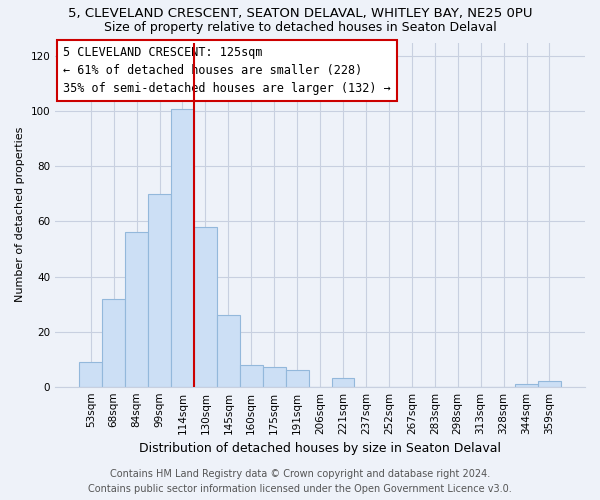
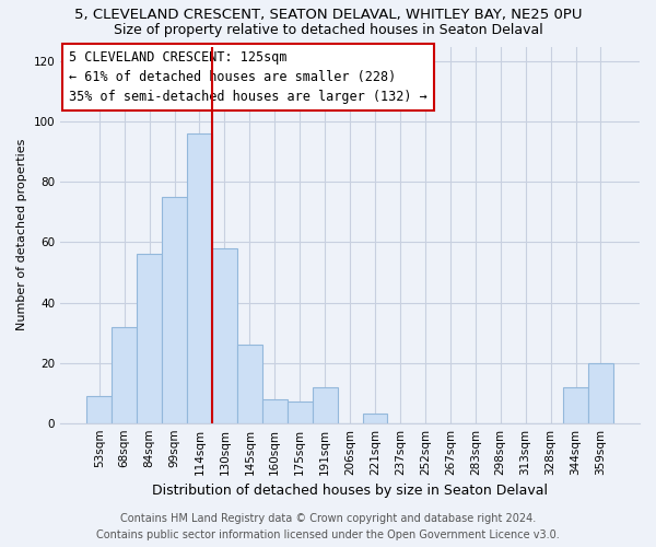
99sqm: 70 -> 75
114sqm: 101 -> 96
191sqm: 6 -> 12
344sqm: 1 -> 12
359sqm: 2 -> 20
